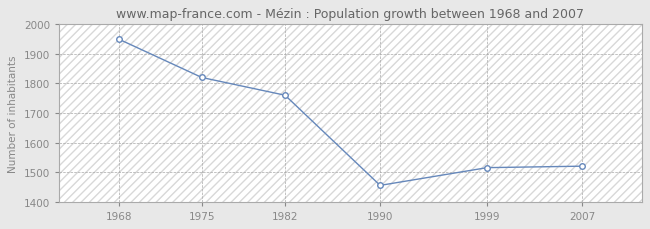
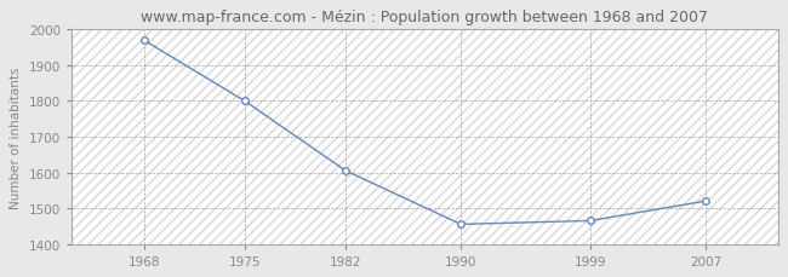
1968: 1950 -> 1970
1975: 1820 -> 1800
1982: 1760 -> 1605
1999: 1515 -> 1465
